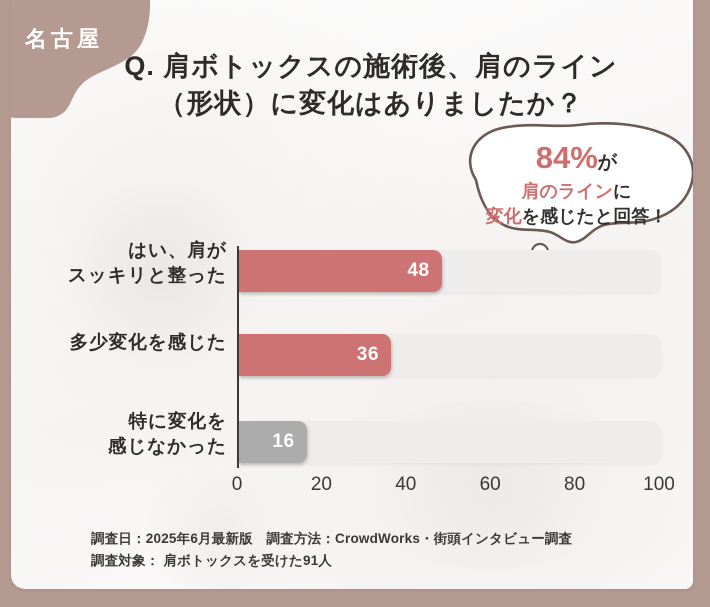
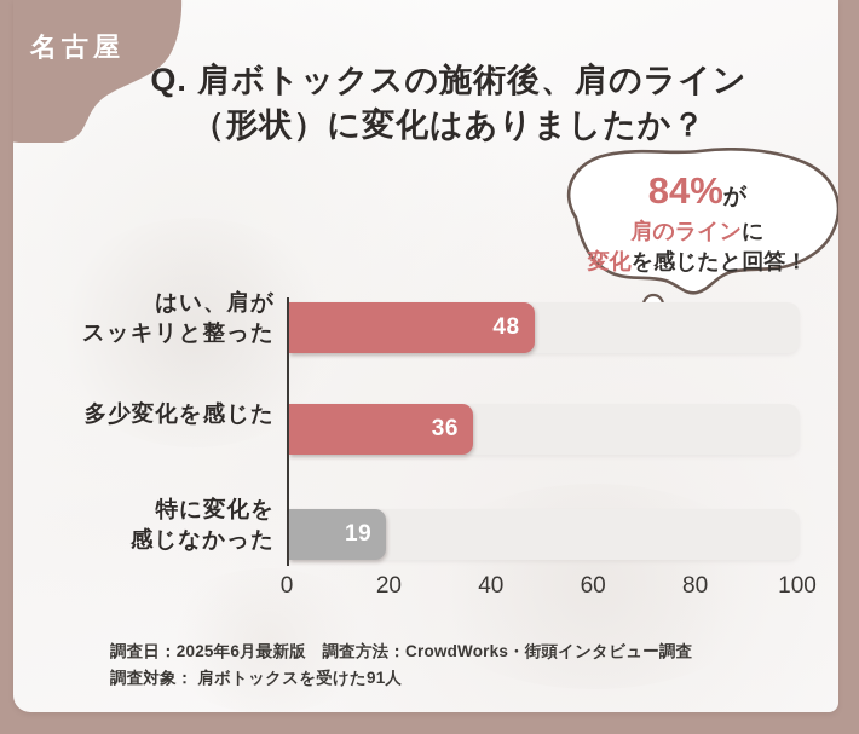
特に変化を感じなかった: 16 -> 19
